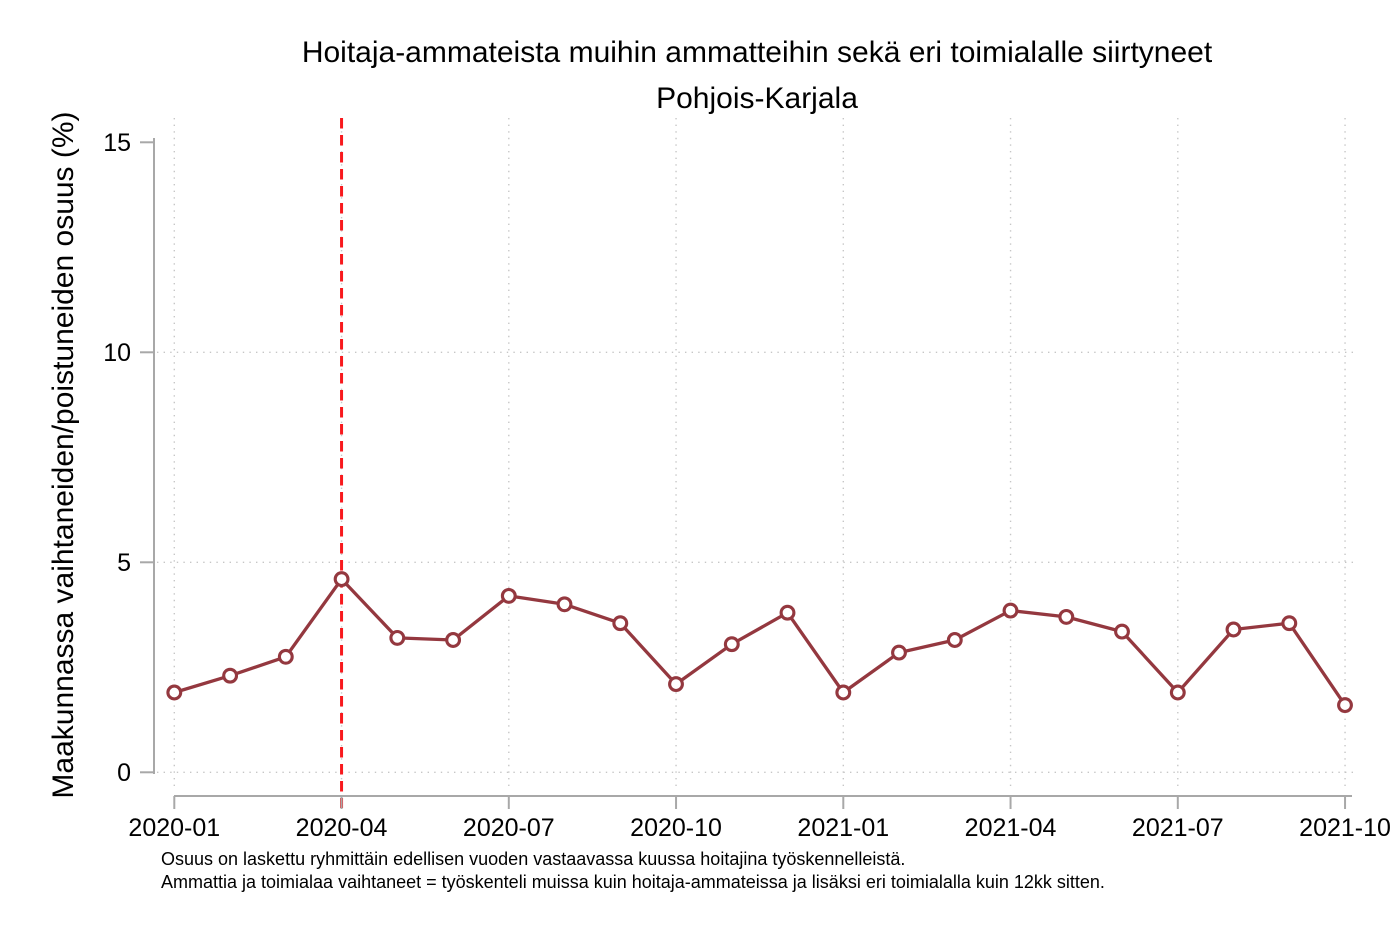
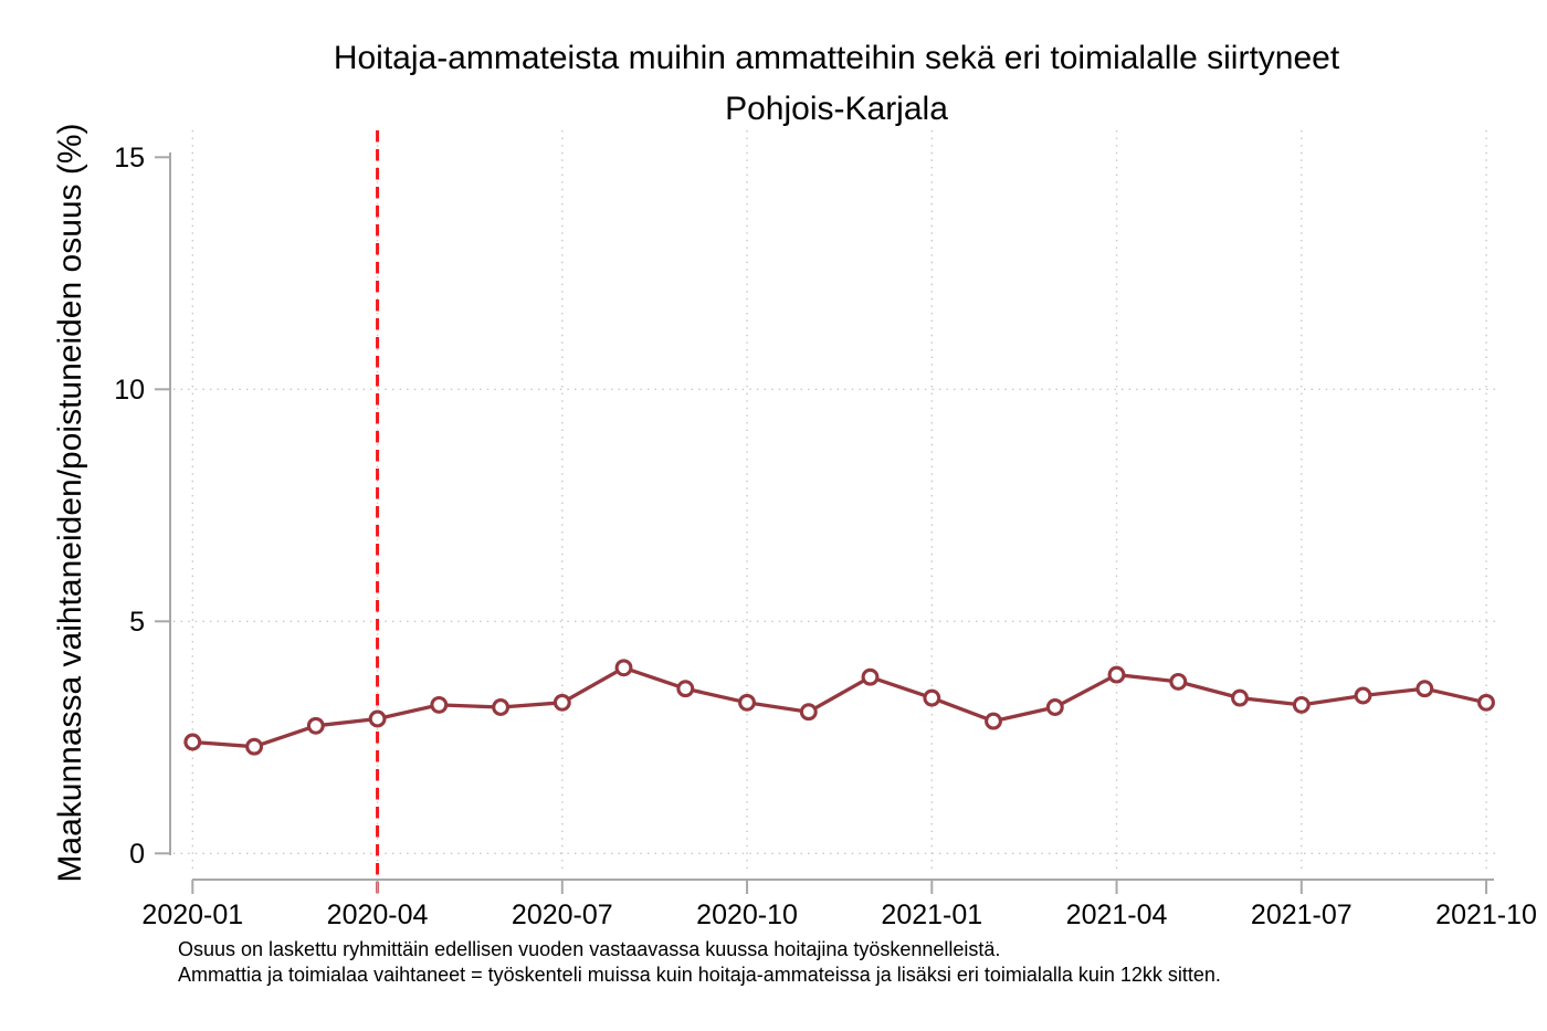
2020-01: 1.9 -> 2.4
2020-04: 4.6 -> 2.9
2020-07: 4.2 -> 3.2
2020-10: 2.1 -> 3.2
2021-01: 1.9 -> 3.4
2021-07: 1.9 -> 3.2
2021-10: 1.6 -> 3.2
